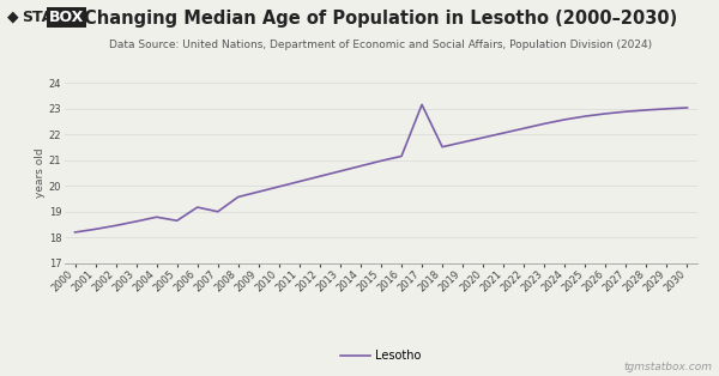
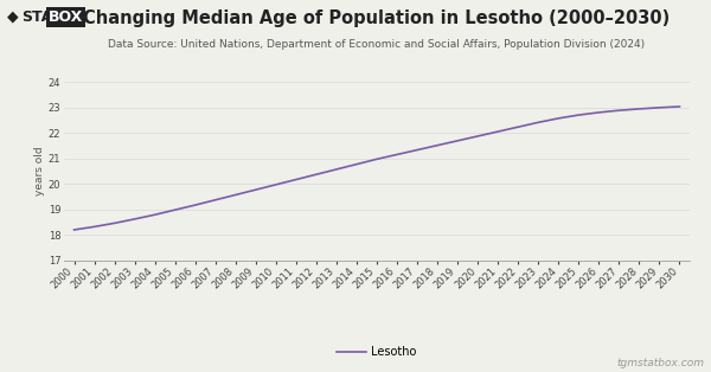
2005: 18.65 -> 18.98
2007: 19.00 -> 19.37
2017: 23.15 -> 21.33
